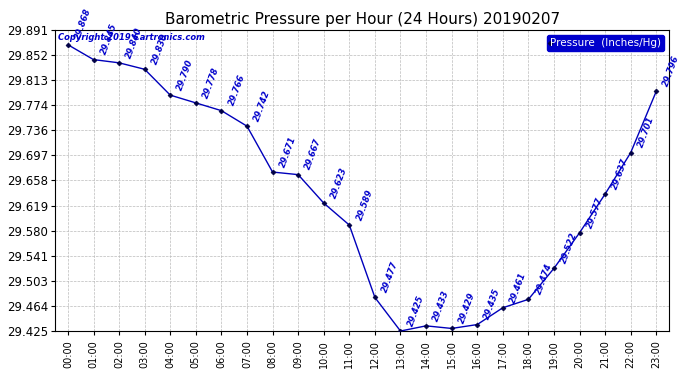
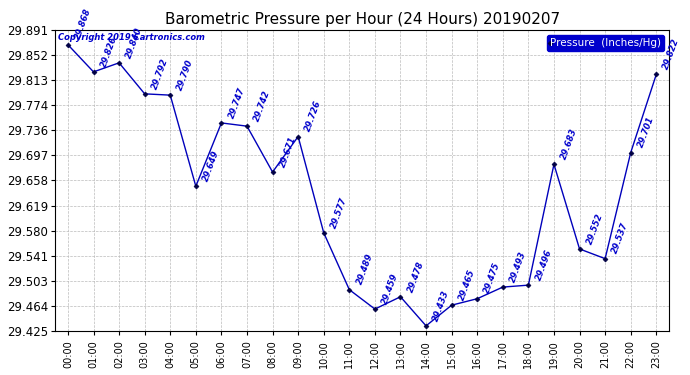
01:00: 29.845 -> 29.826
03:00: 29.830 -> 29.792
05:00: 29.778 -> 29.649
06:00: 29.766 -> 29.747
09:00: 29.667 -> 29.726
10:00: 29.623 -> 29.577
11:00: 29.589 -> 29.489
12:00: 29.477 -> 29.459
13:00: 29.425 -> 29.478
15:00: 29.429 -> 29.465
16:00: 29.435 -> 29.475
17:00: 29.461 -> 29.493
18:00: 29.474 -> 29.496
19:00: 29.522 -> 29.683
20:00: 29.577 -> 29.552
21:00: 29.637 -> 29.537
23:00: 29.796 -> 29.822
